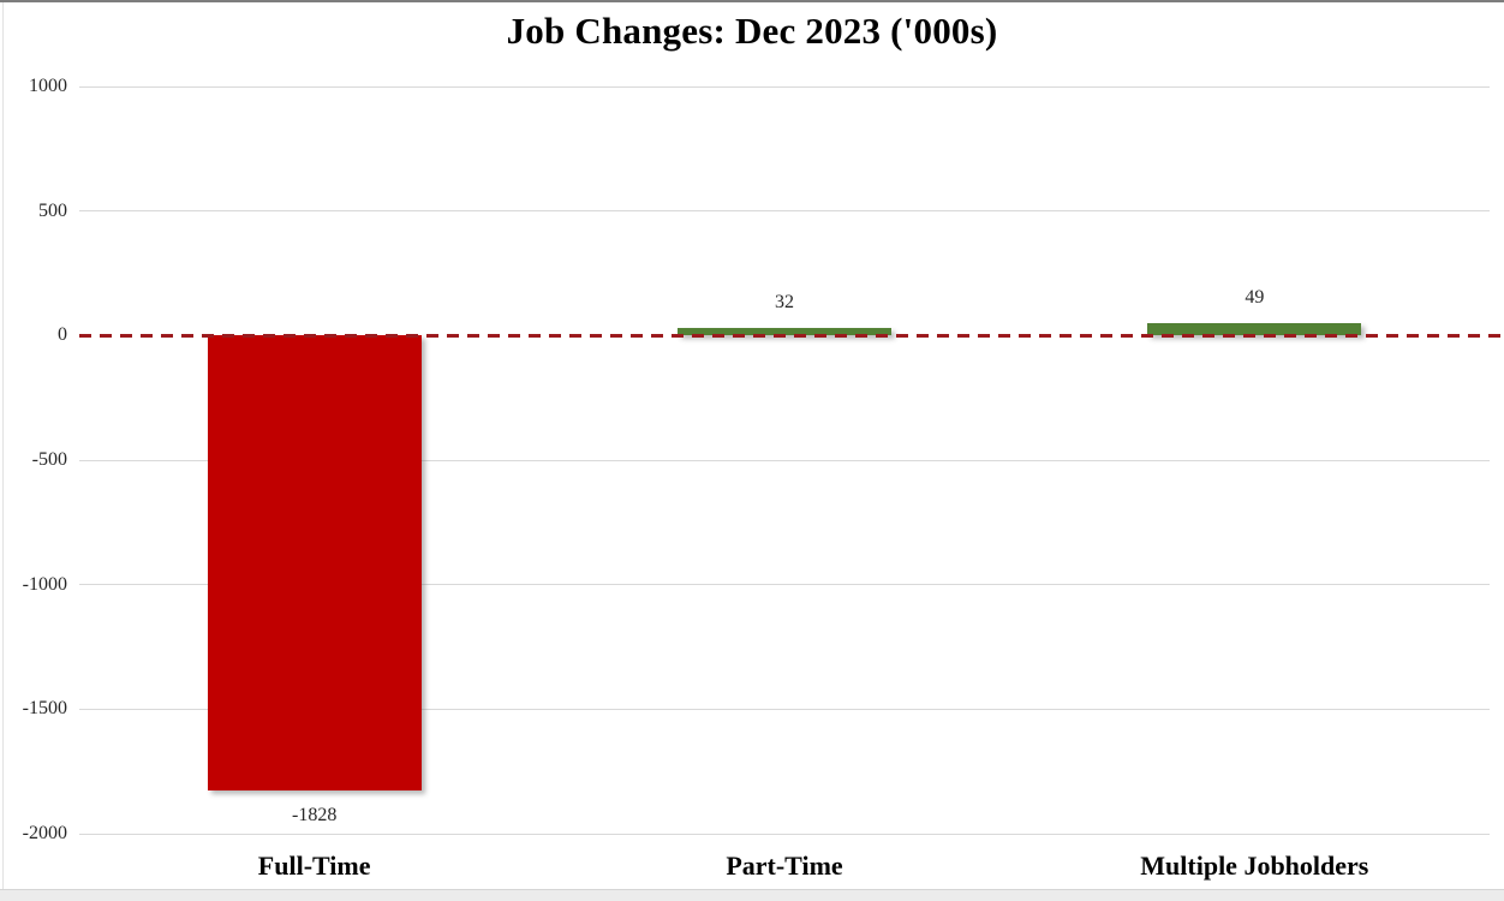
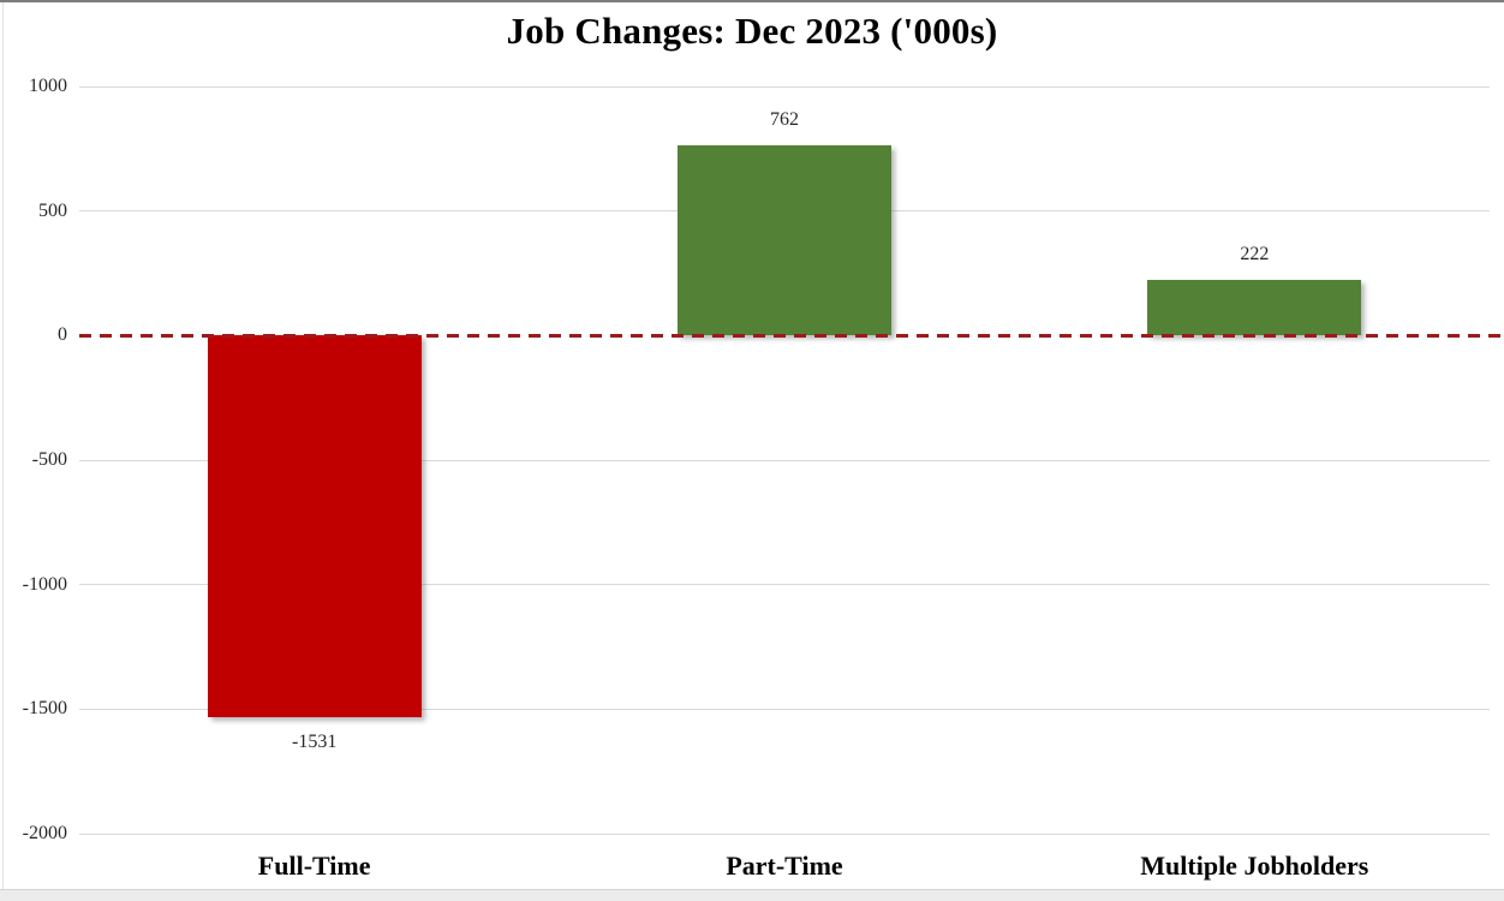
Full-Time: -1828 -> -1531
Part-Time: 32 -> 762
Multiple Jobholders: 49 -> 222
